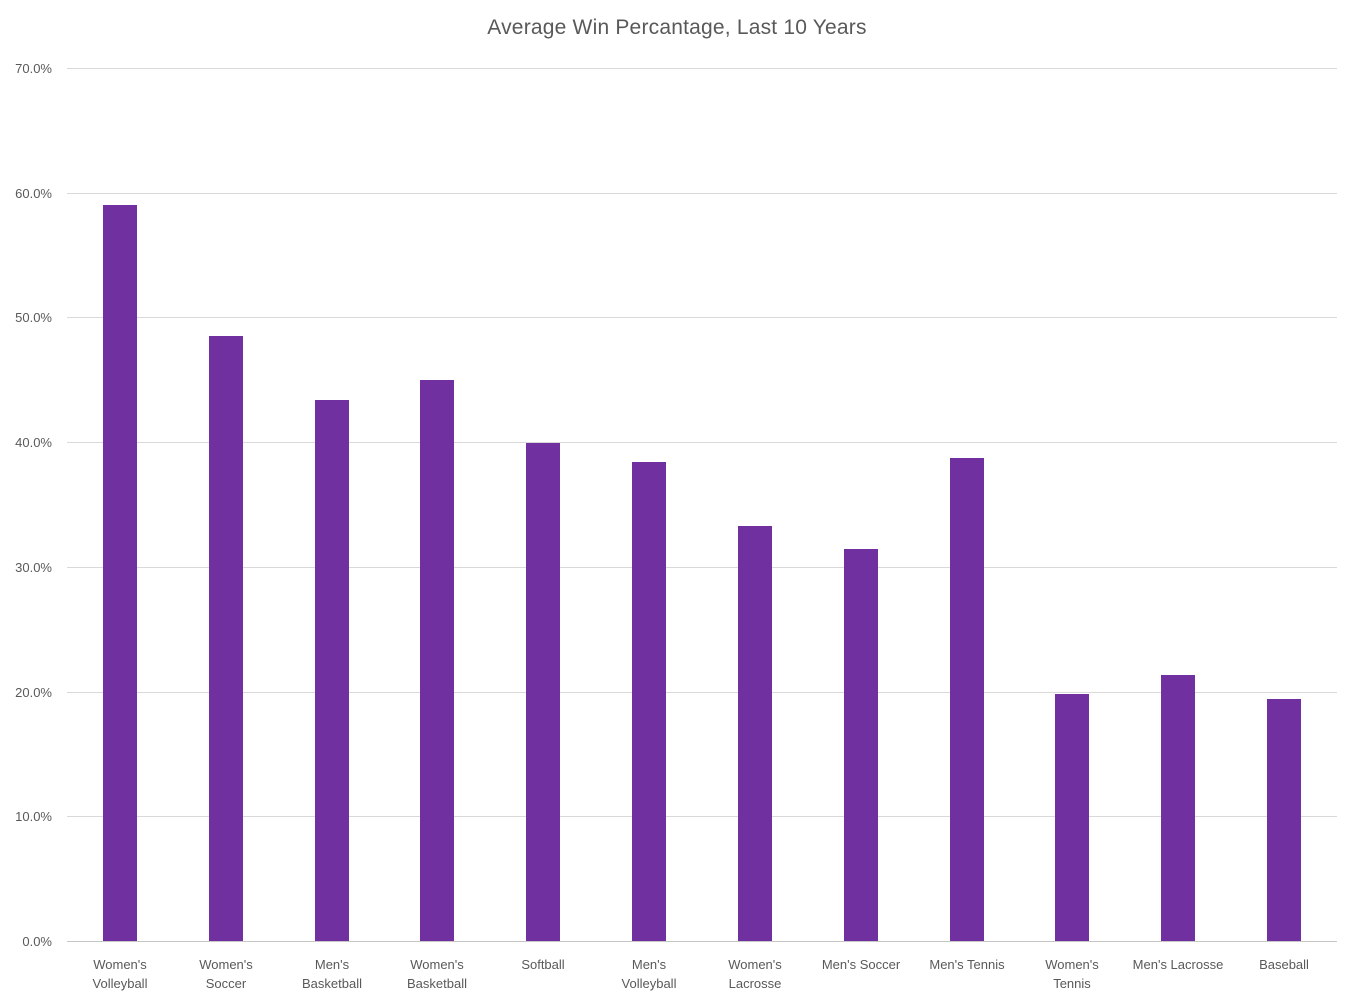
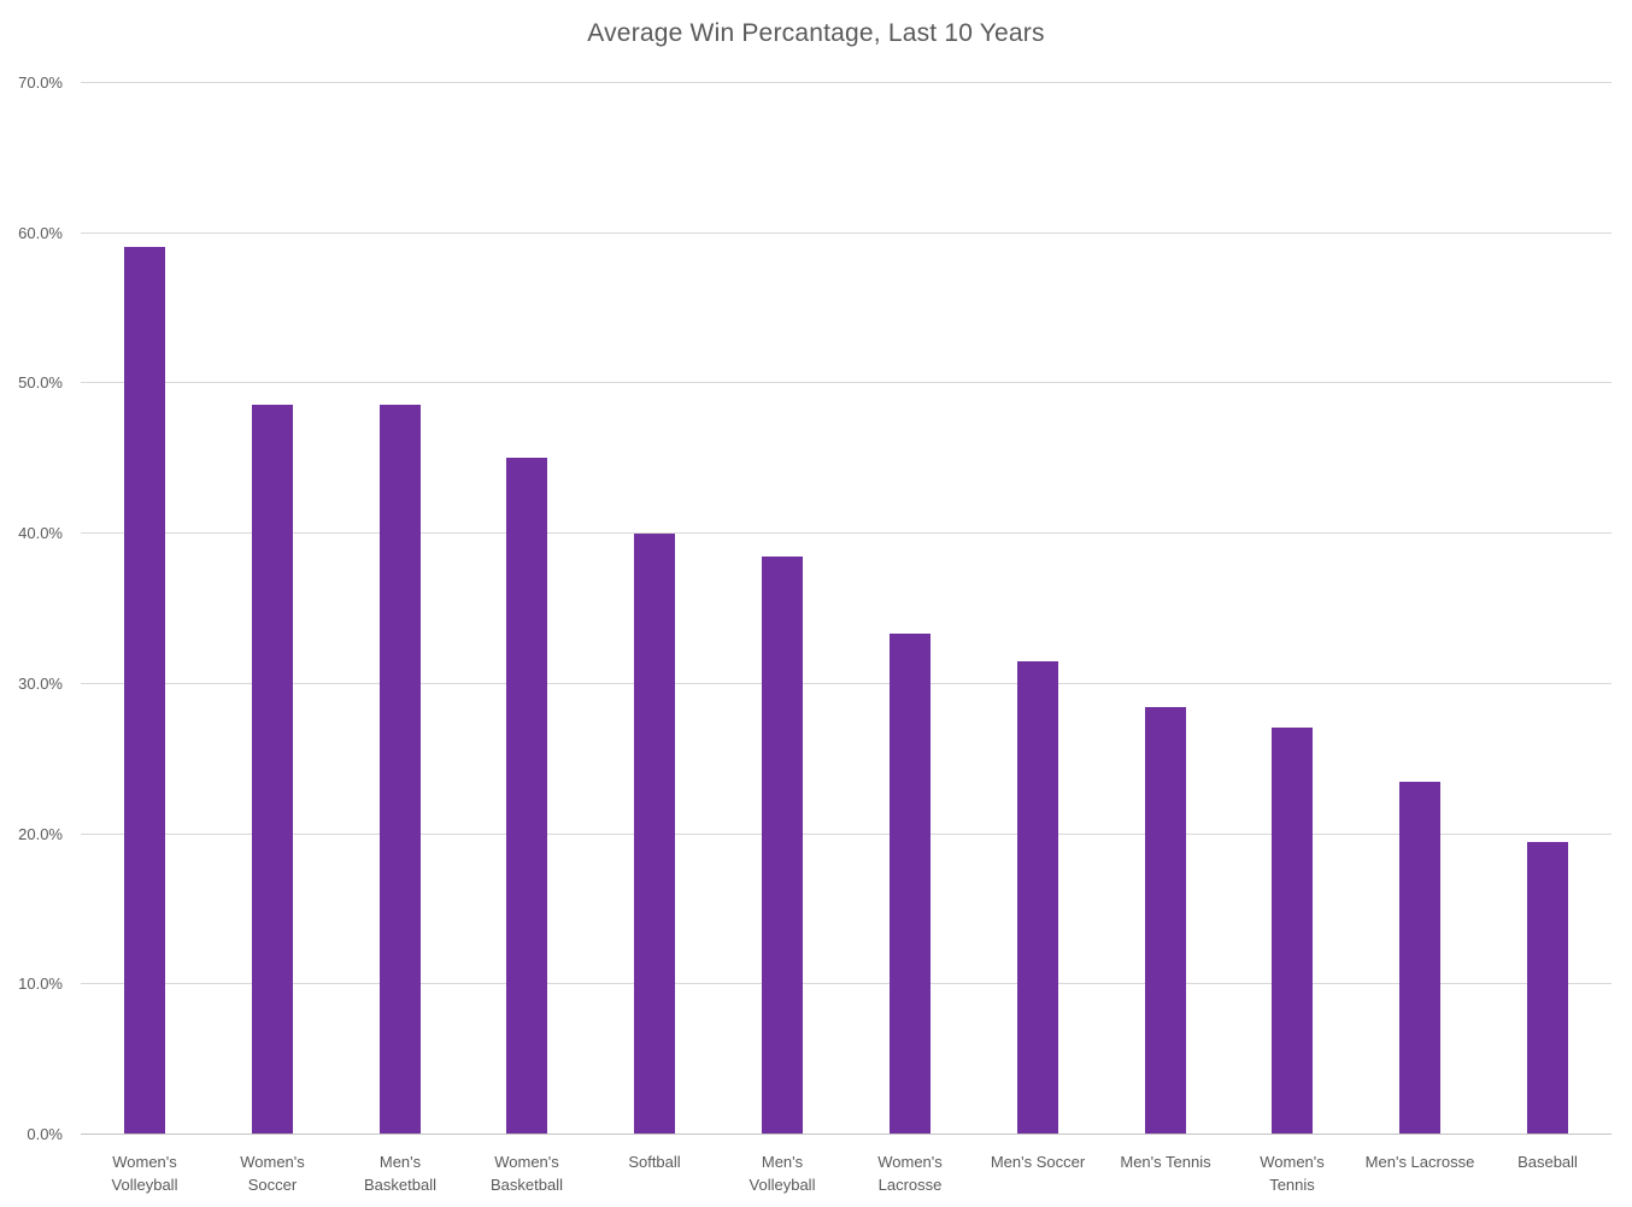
Men's Basketball: 43.4% -> 48.5%
Men's Tennis: 38.7% -> 28.4%
Women's Tennis: 19.8% -> 27.0%
Men's Lacrosse: 21.3% -> 23.4%
